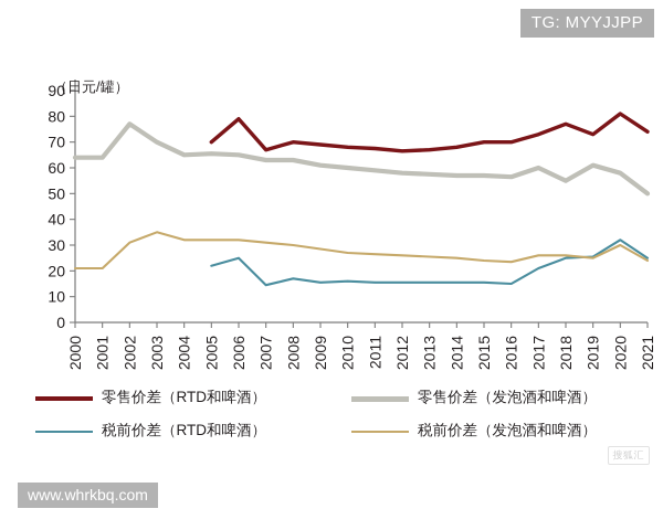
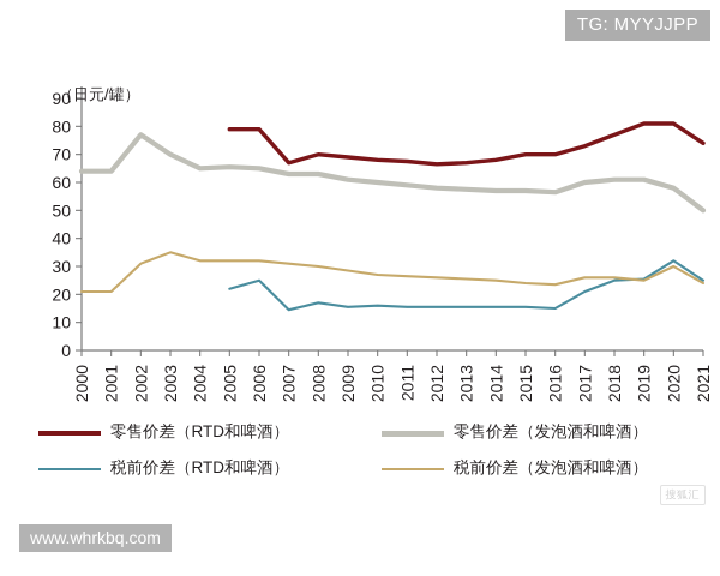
零售价差（RTD和啤酒）/2005: 70 -> 79
零售价差（发泡酒和啤酒）/2018: 55 -> 61
零售价差（RTD和啤酒）/2019: 73 -> 81
